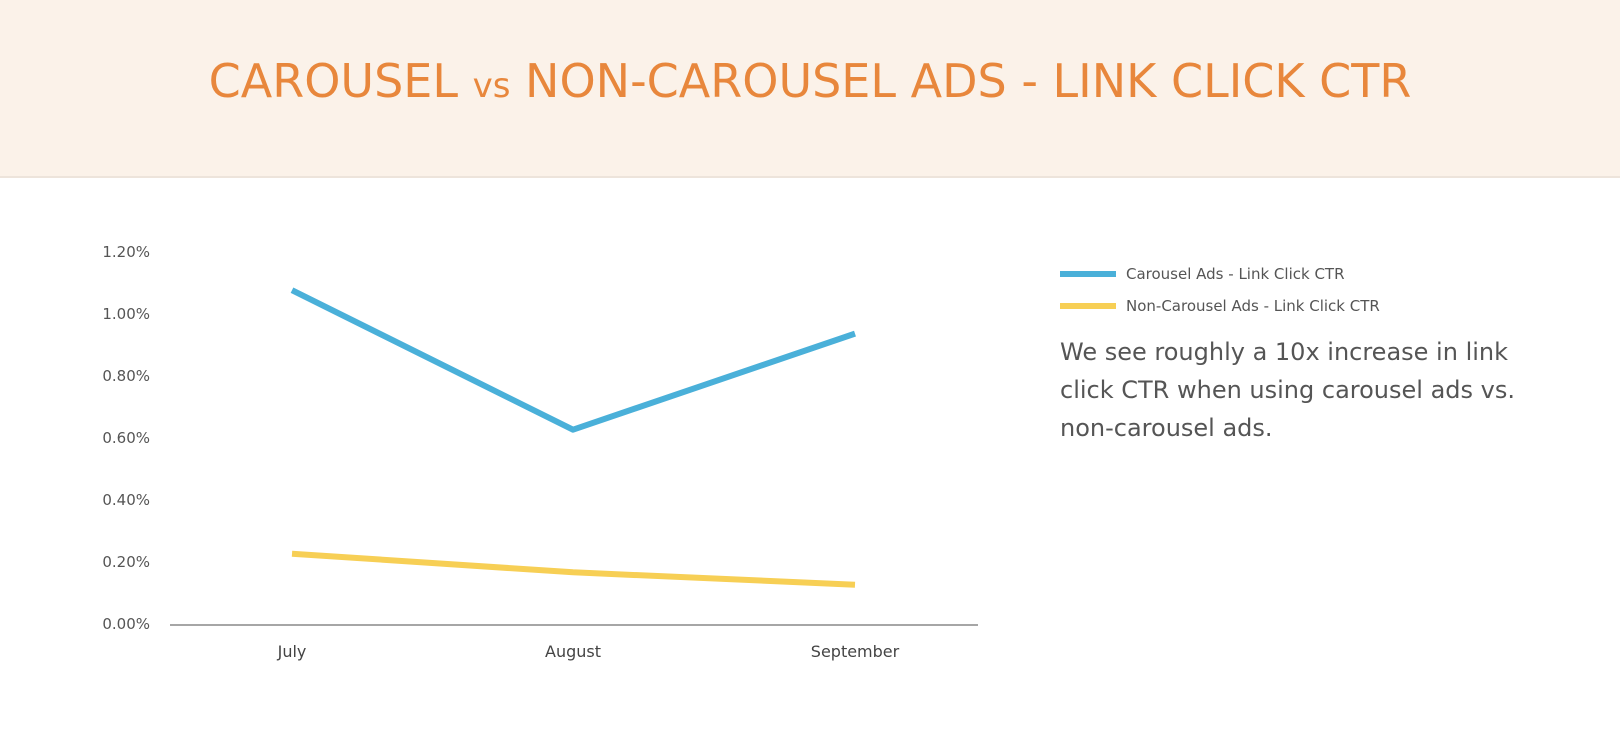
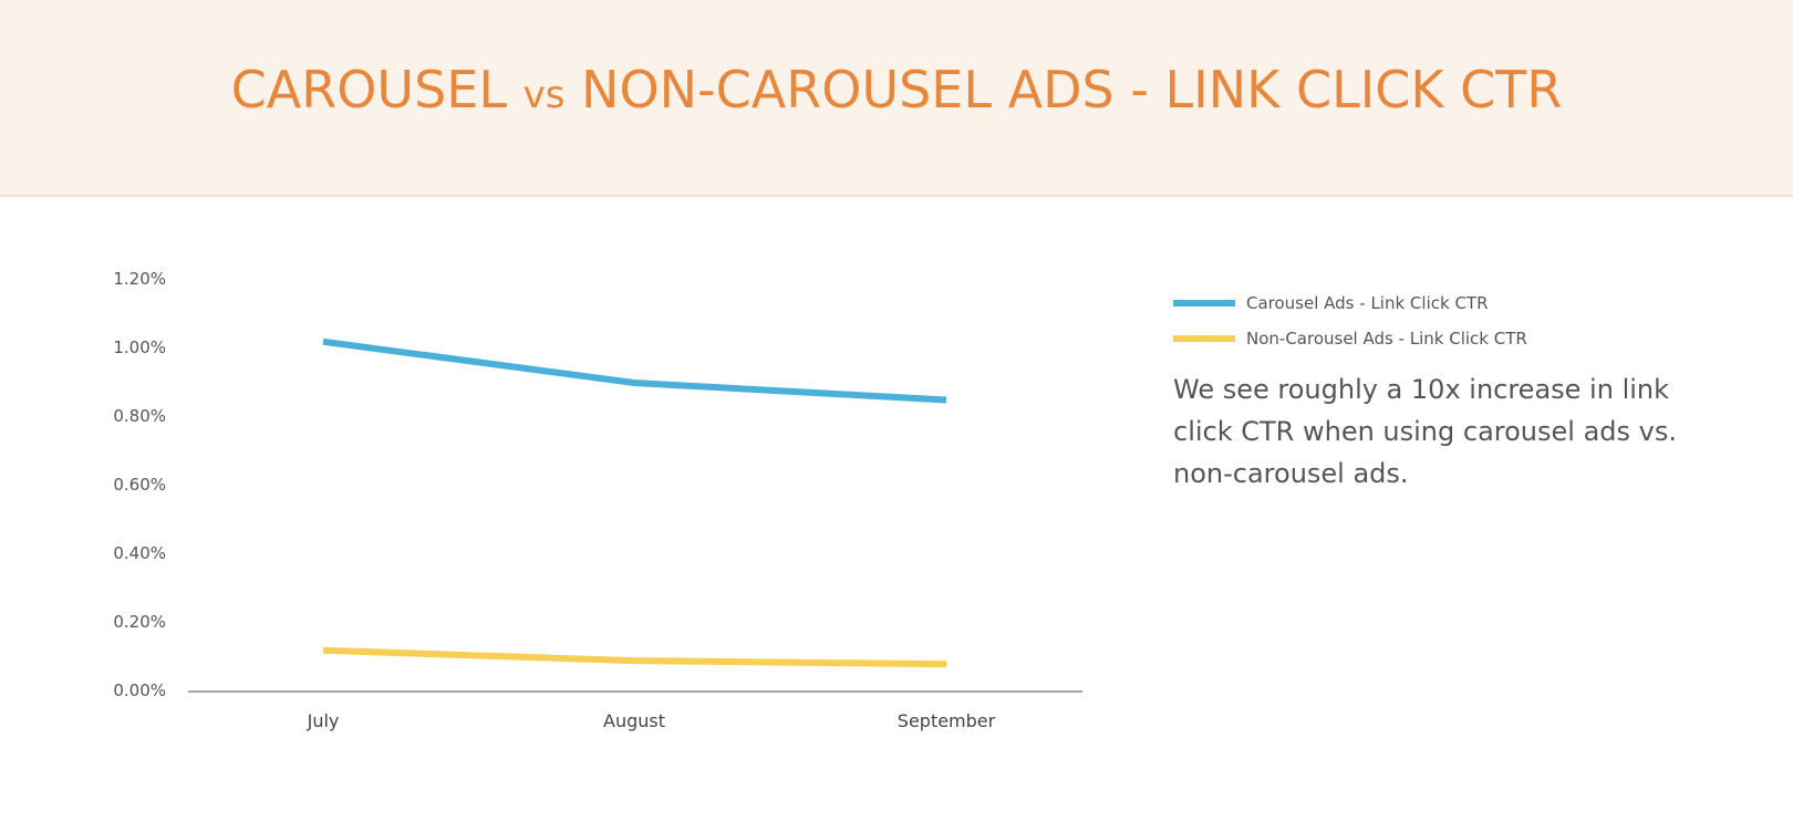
Carousel Ads - Link Click CTR/July: 1.08% -> 1.02%
Non-Carousel Ads - Link Click CTR/July: 0.23% -> 0.12%
Carousel Ads - Link Click CTR/August: 0.63% -> 0.90%
Non-Carousel Ads - Link Click CTR/August: 0.17% -> 0.09%
Carousel Ads - Link Click CTR/September: 0.94% -> 0.85%
Non-Carousel Ads - Link Click CTR/September: 0.13% -> 0.08%
